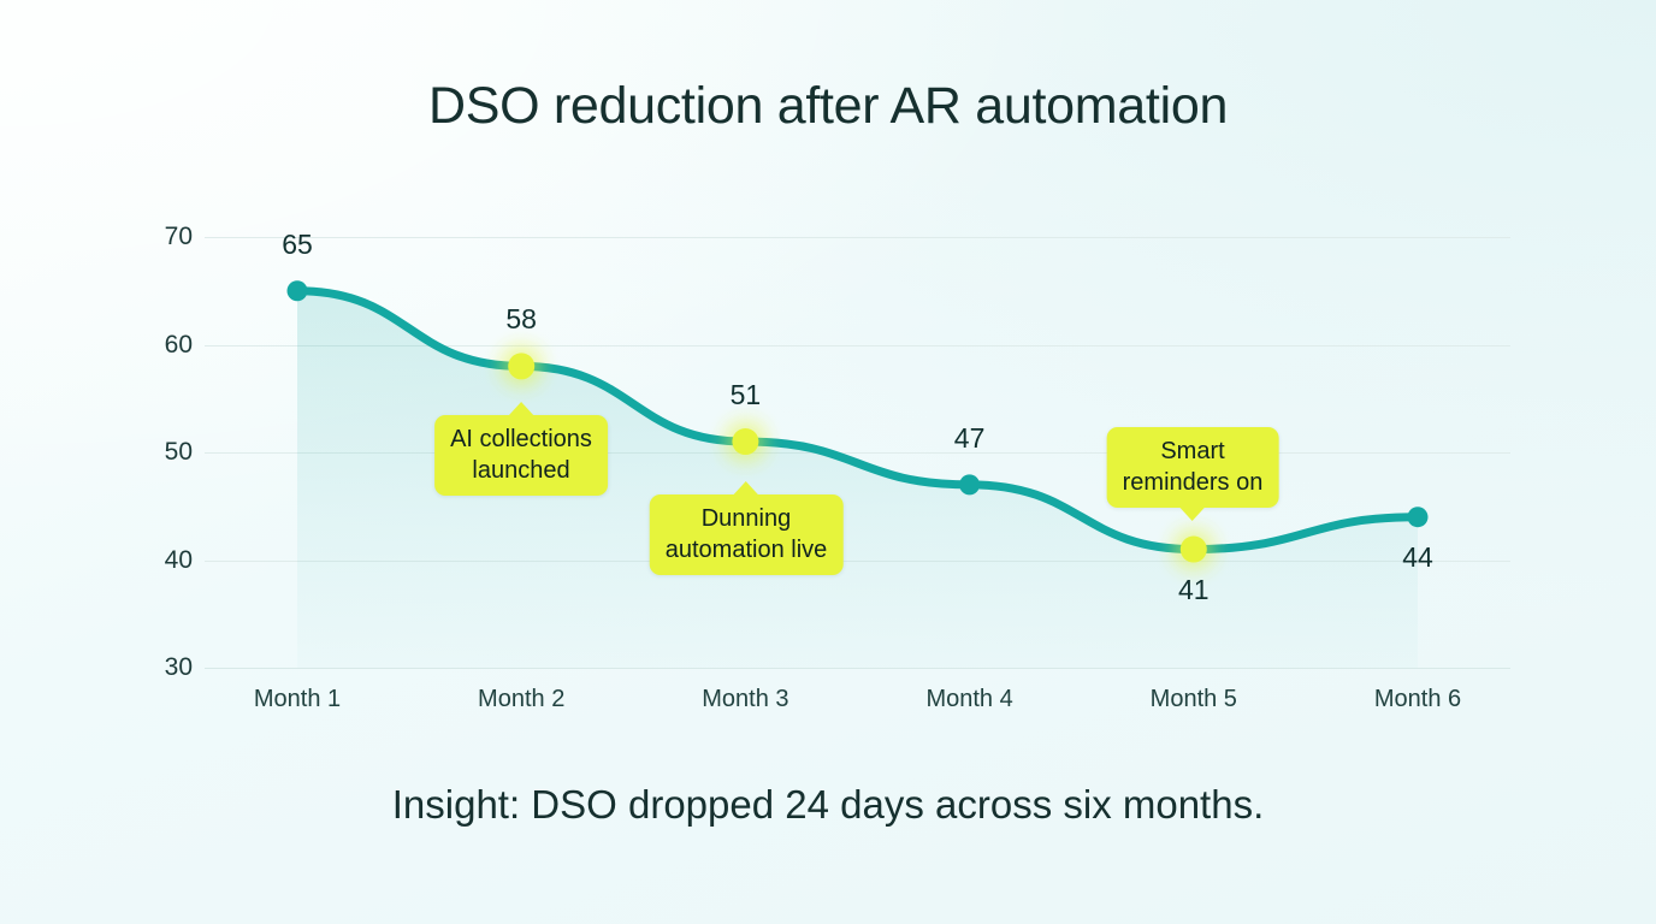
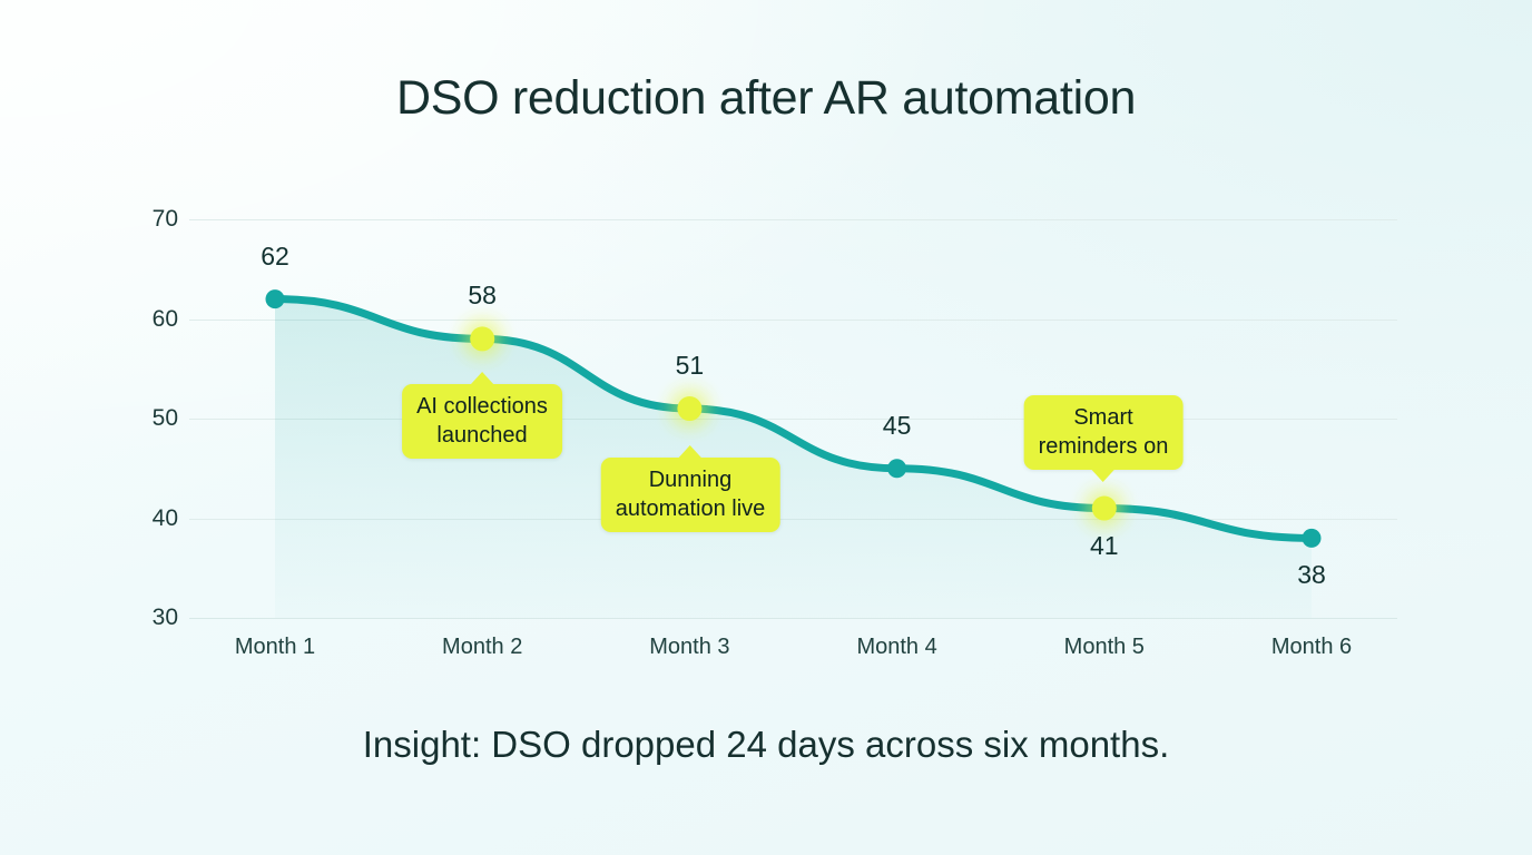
Month 1: 65 -> 62
Month 4: 47 -> 45
Month 6: 44 -> 38
